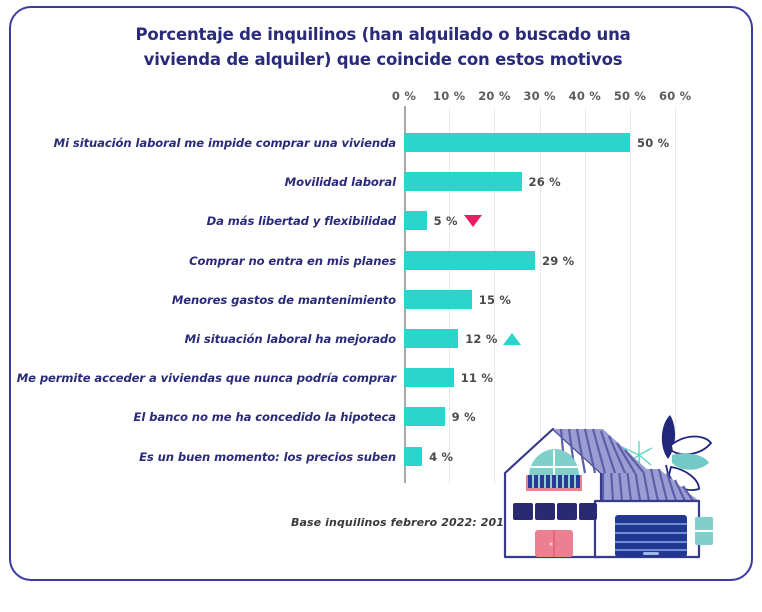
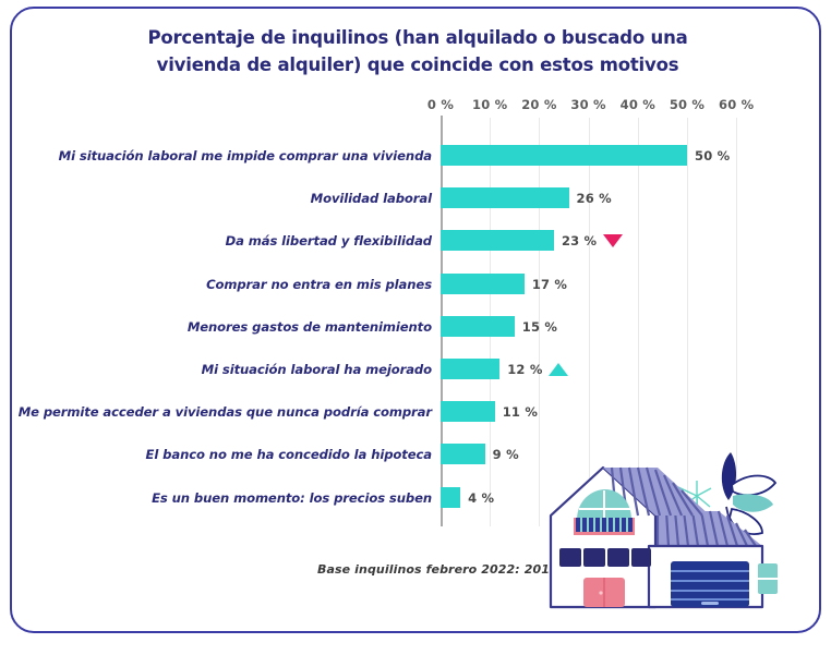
Da más libertad y flexibilidad: 5 -> 23
Comprar no entra en mis planes: 29 -> 17
